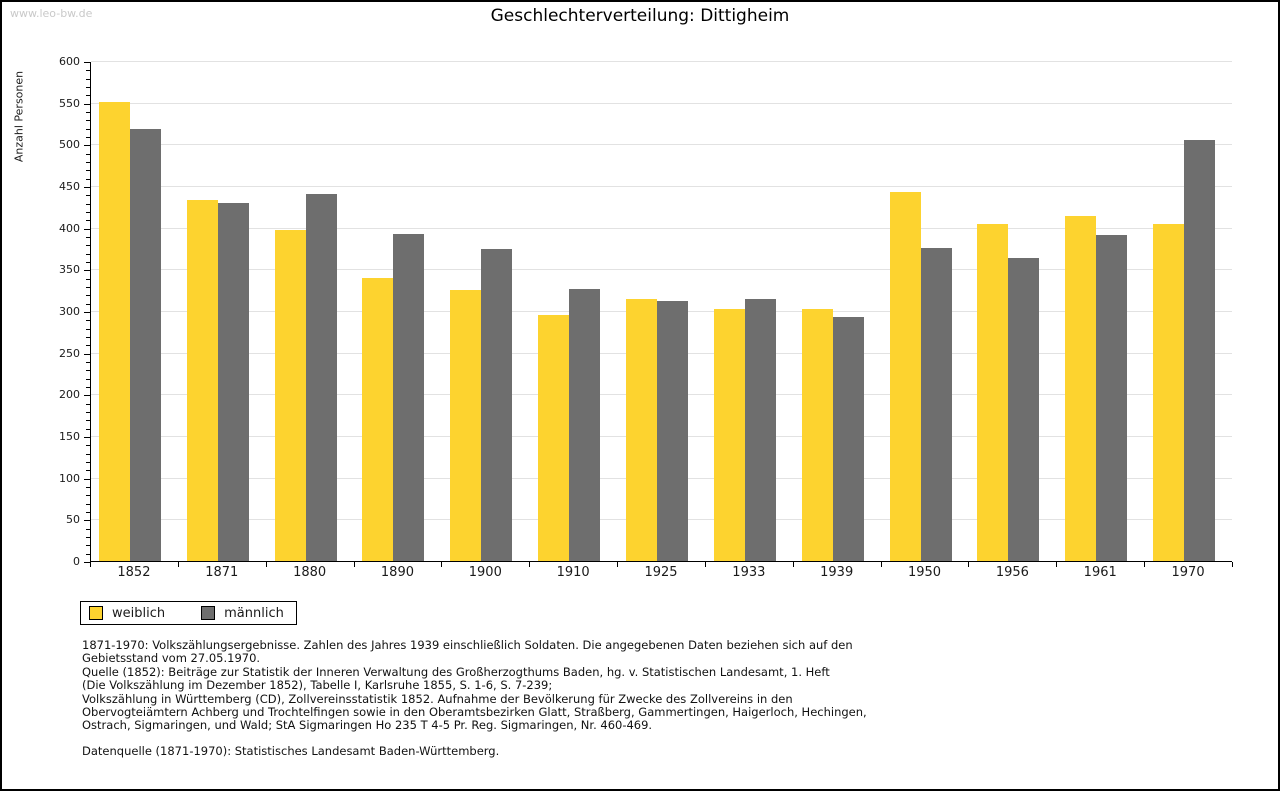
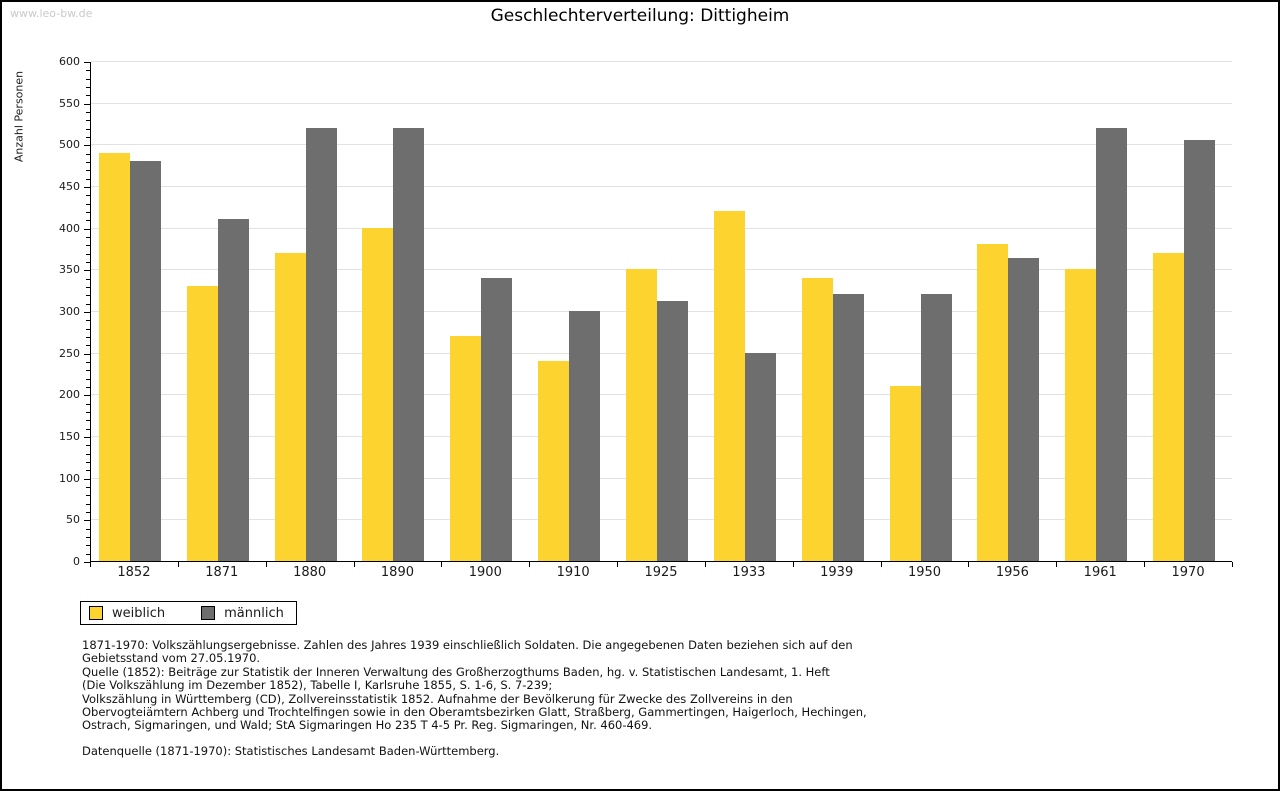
weiblich/1852: 550 -> 490
männlich/1852: 520 -> 480
weiblich/1871: 430 -> 330
männlich/1871: 430 -> 410
weiblich/1880: 400 -> 370
männlich/1880: 440 -> 520
weiblich/1890: 340 -> 400
männlich/1890: 390 -> 520
weiblich/1900: 320 -> 270
männlich/1900: 380 -> 340
weiblich/1910: 300 -> 240
männlich/1910: 330 -> 300
weiblich/1925: 310 -> 350
weiblich/1933: 300 -> 420
männlich/1933: 310 -> 250
weiblich/1939: 300 -> 340
männlich/1939: 290 -> 320
weiblich/1950: 440 -> 210
männlich/1950: 380 -> 320
weiblich/1956: 400 -> 380
weiblich/1961: 410 -> 350
männlich/1961: 390 -> 520
weiblich/1970: 400 -> 370
